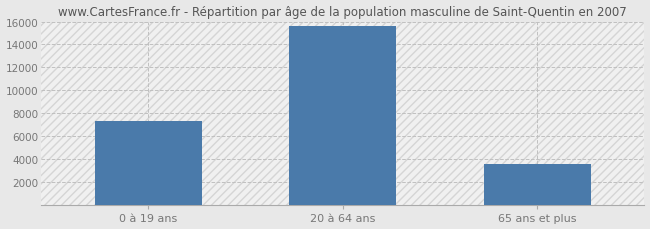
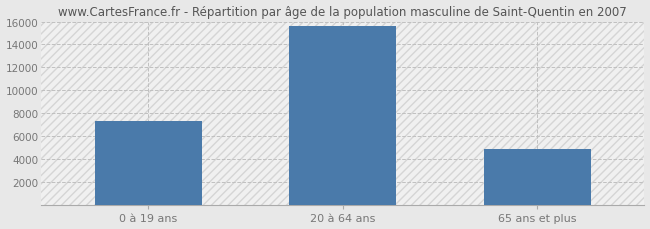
65 ans et plus: 3600 -> 4900
